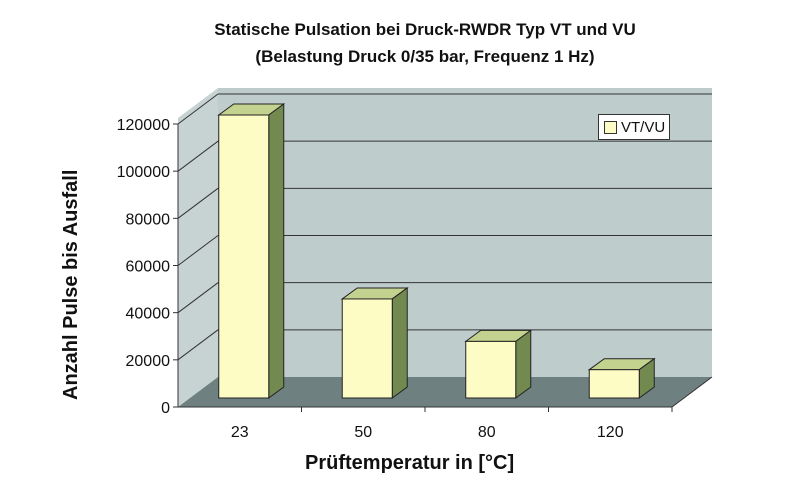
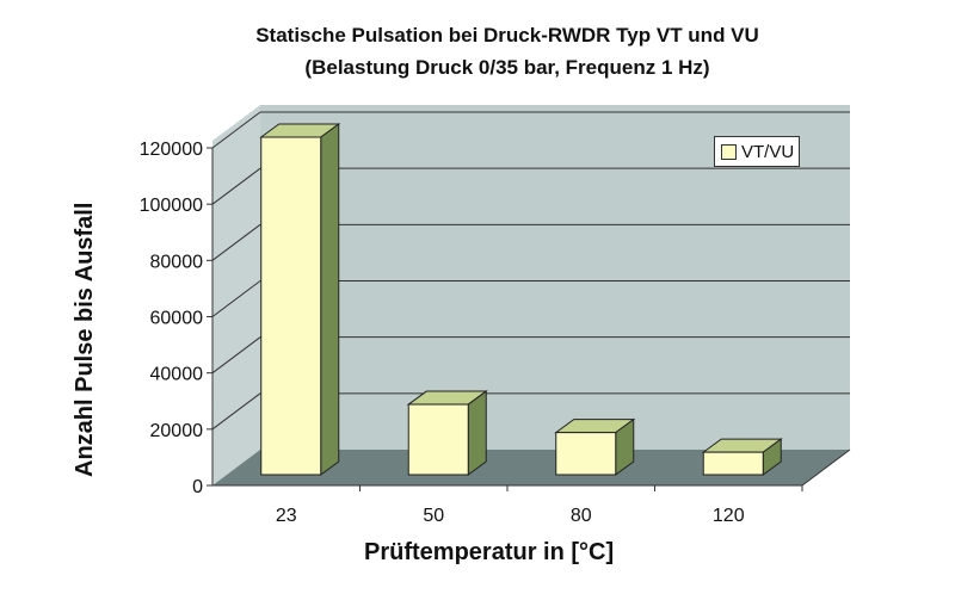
50: 42000 -> 25000
80: 24000 -> 15000
120: 12000 -> 8000
